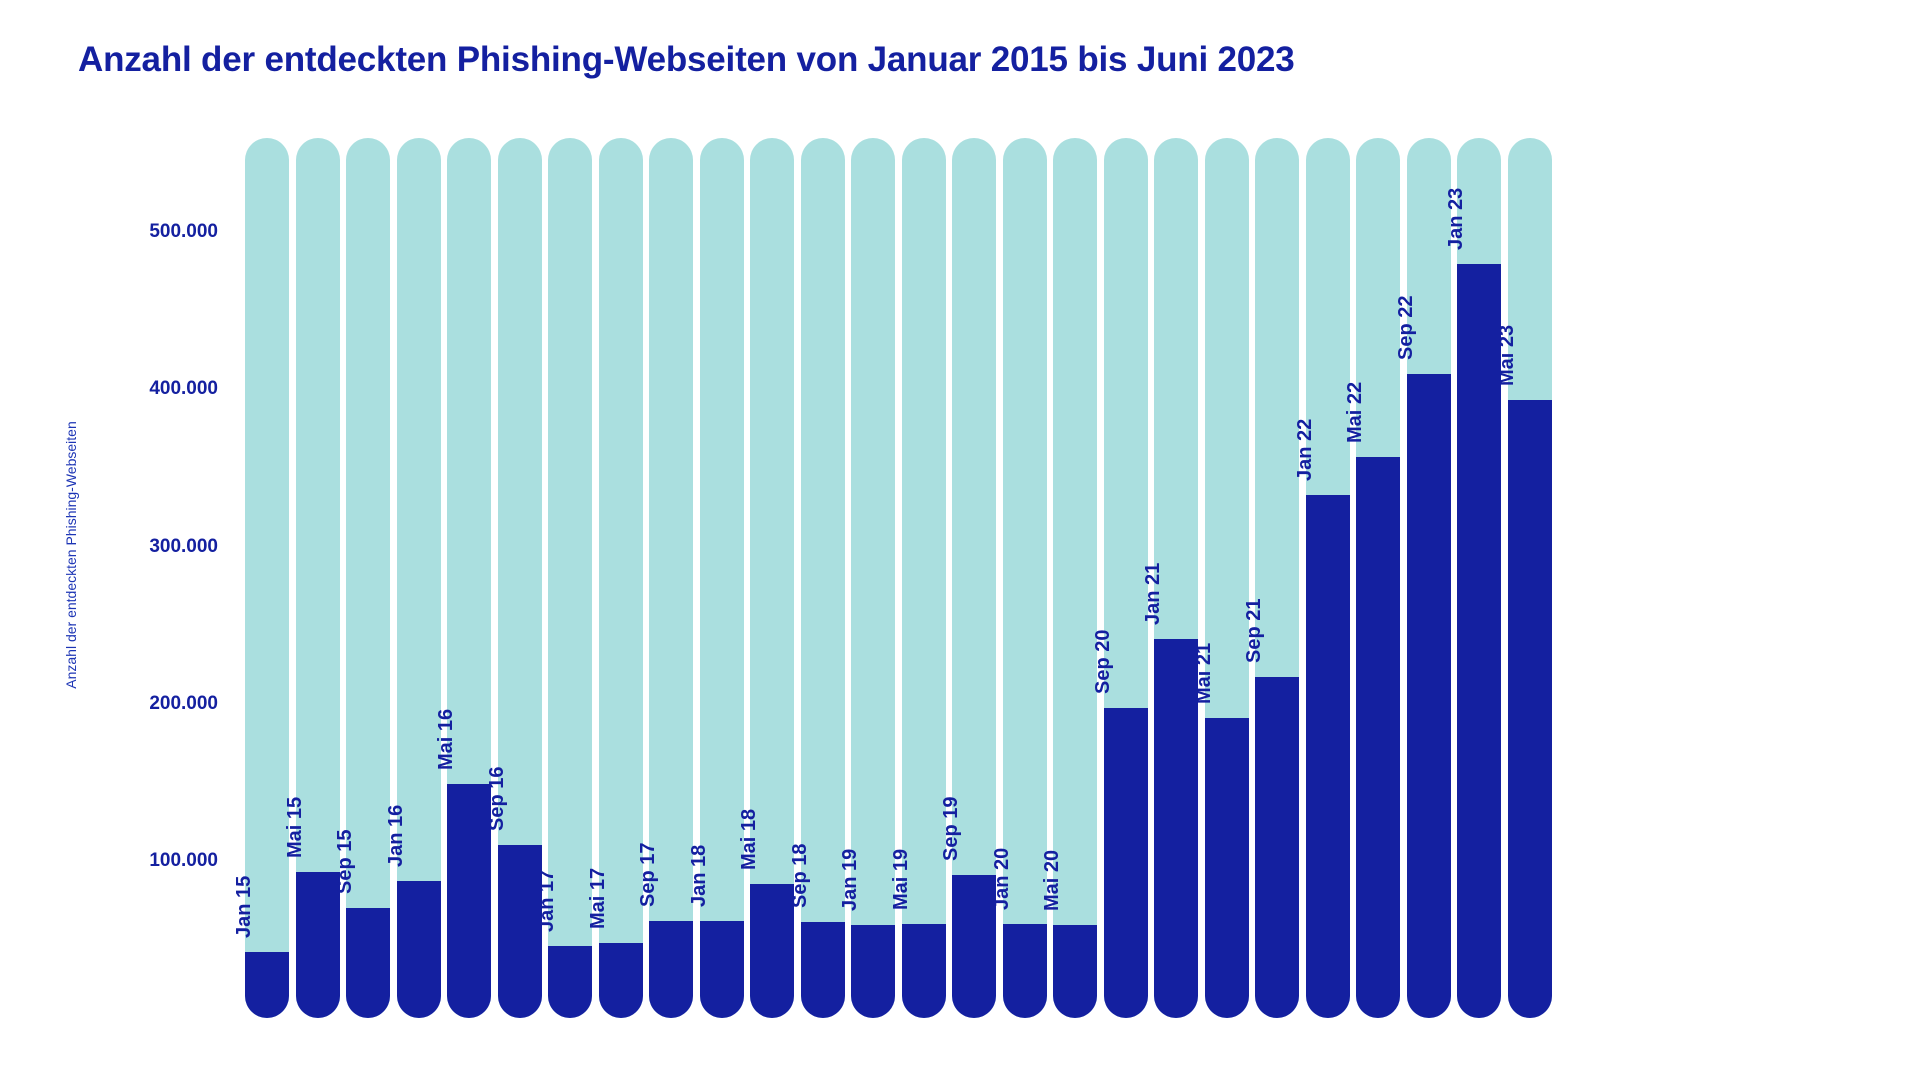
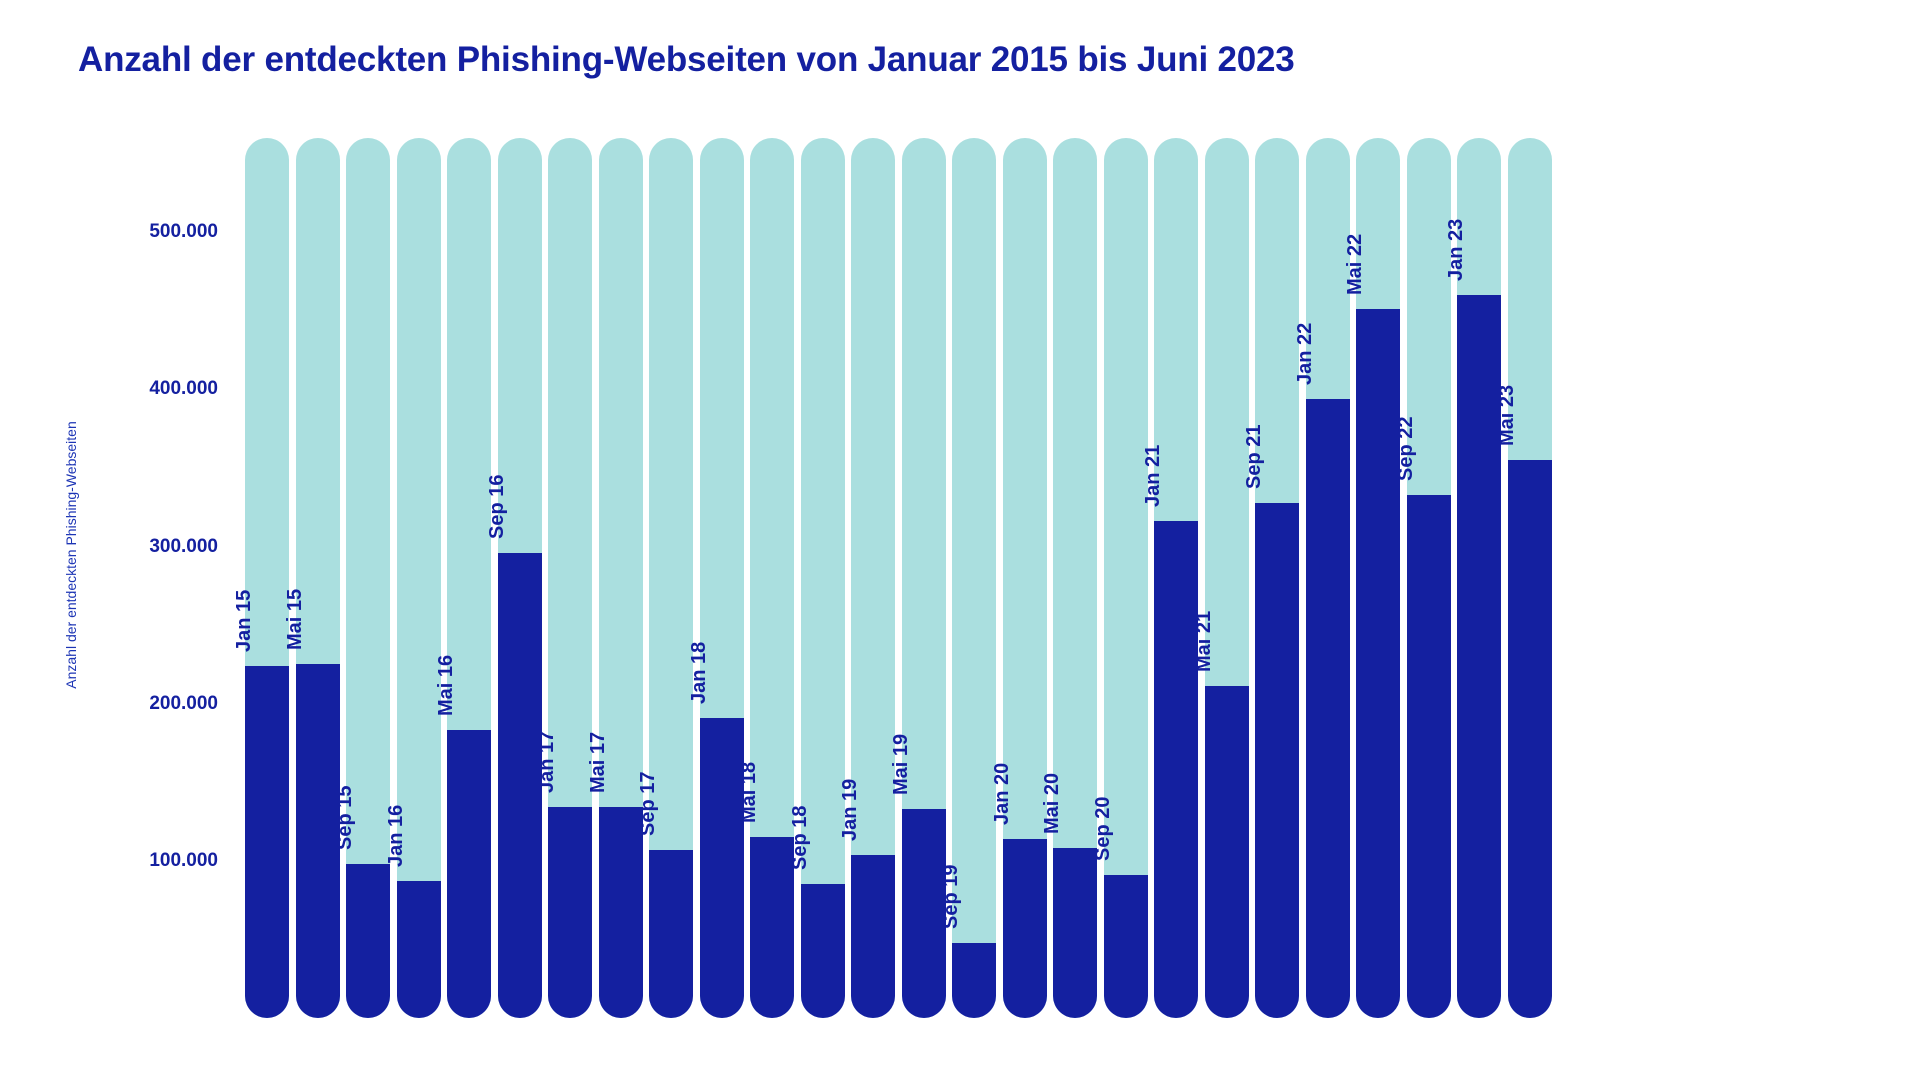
Jan 15: 42000 -> 224000
Mai 15: 93000 -> 225000
Sep 15: 70000 -> 98000
Mai 16: 149000 -> 183000
Sep 16: 110000 -> 296000
Jan 17: 46000 -> 134000
Mai 17: 48000 -> 134000
Sep 17: 62000 -> 107000
Jan 18: 62000 -> 191000
Mai 18: 85000 -> 115000
Sep 18: 61000 -> 85000
Jan 19: 59000 -> 104000
Mai 19: 60000 -> 133000
Sep 19: 91000 -> 48000
Jan 20: 60000 -> 114000
Mai 20: 59000 -> 108000
Sep 20: 197000 -> 91000
Jan 21: 241000 -> 316000
Mai 21: 191000 -> 211000
Sep 21: 217000 -> 328000
Jan 22: 333000 -> 394000
Mai 22: 357000 -> 451000
Sep 22: 410000 -> 333000
Jan 23: 480000 -> 460000
Mai 23: 393000 -> 355000
